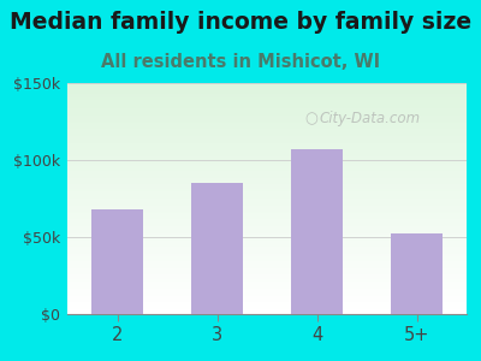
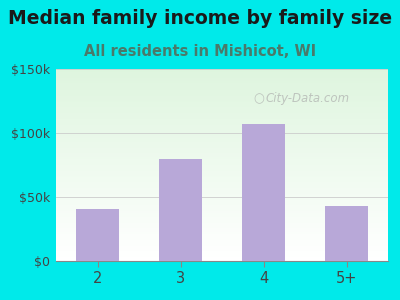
2: $68k -> $41k
3: $85k -> $80k
5+: $52k -> $43k
